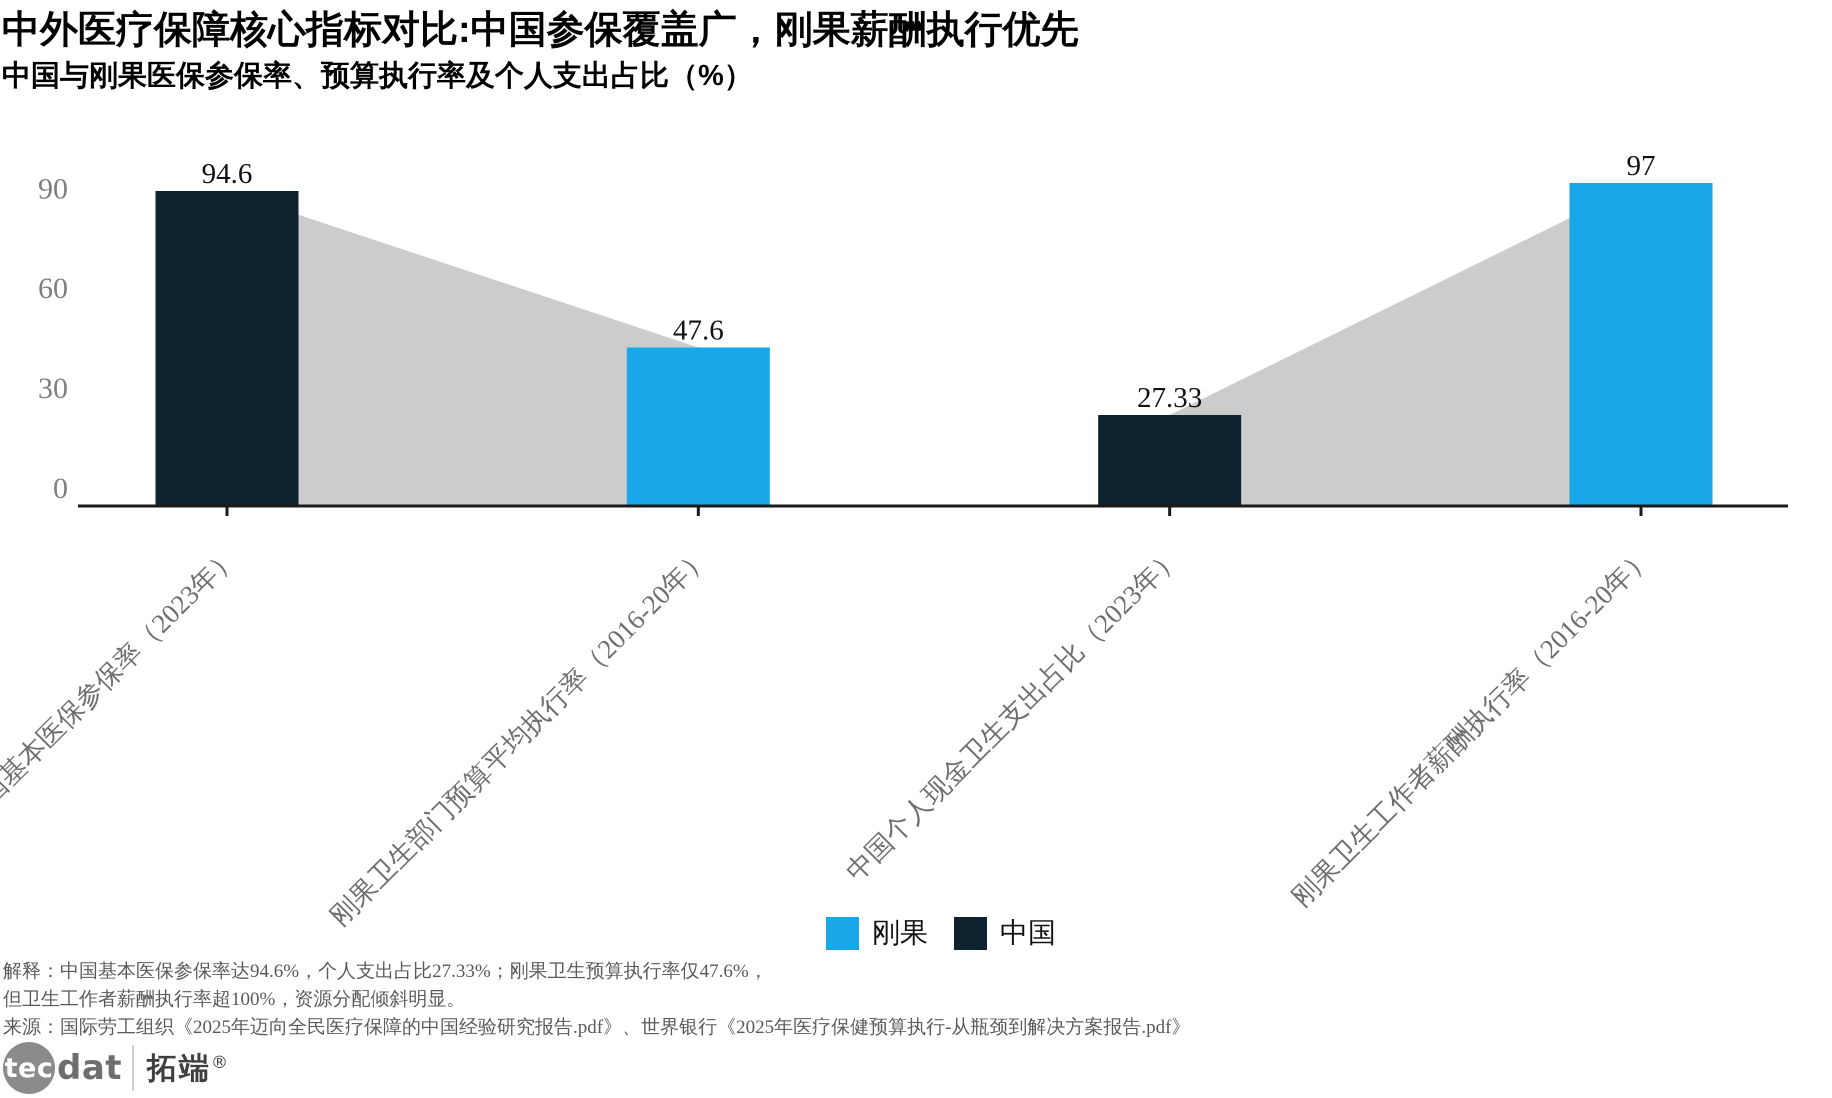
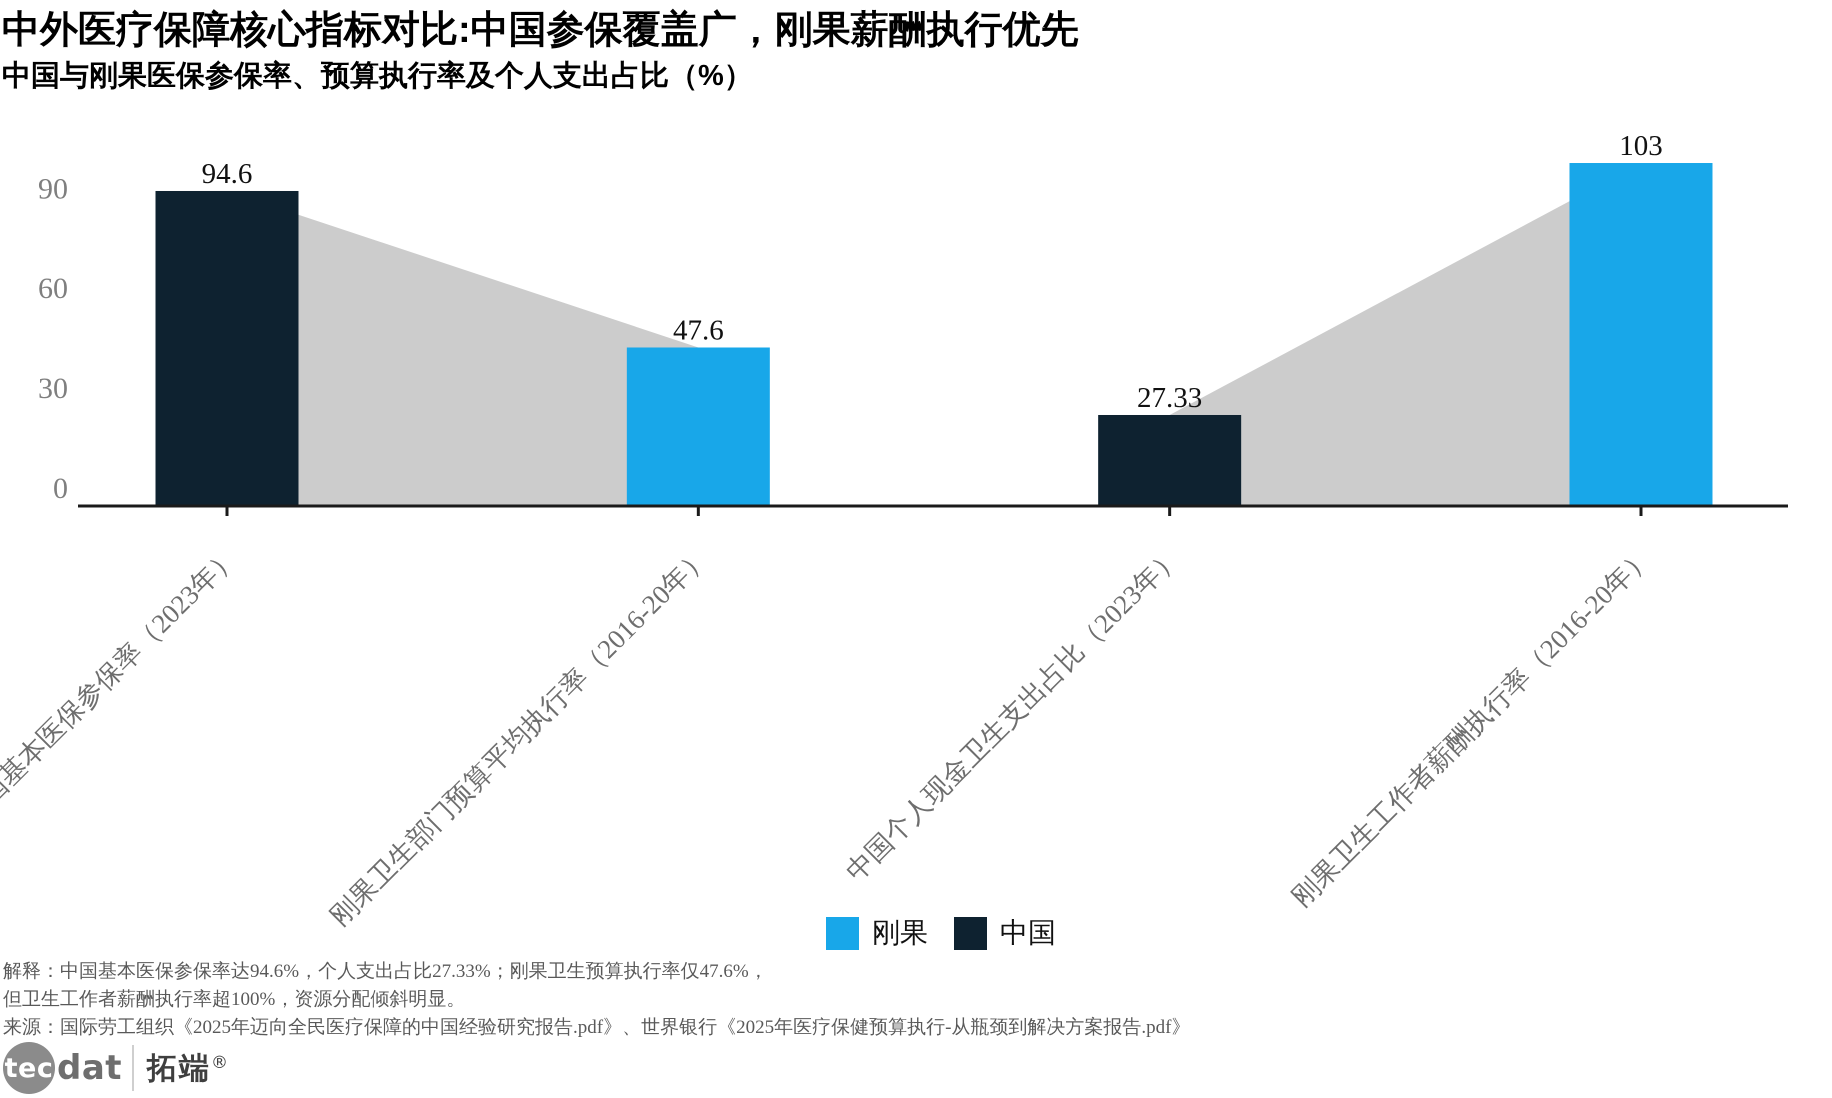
刚果卫生工作者薪酬执行率（2016-20年）: 97 -> 103
